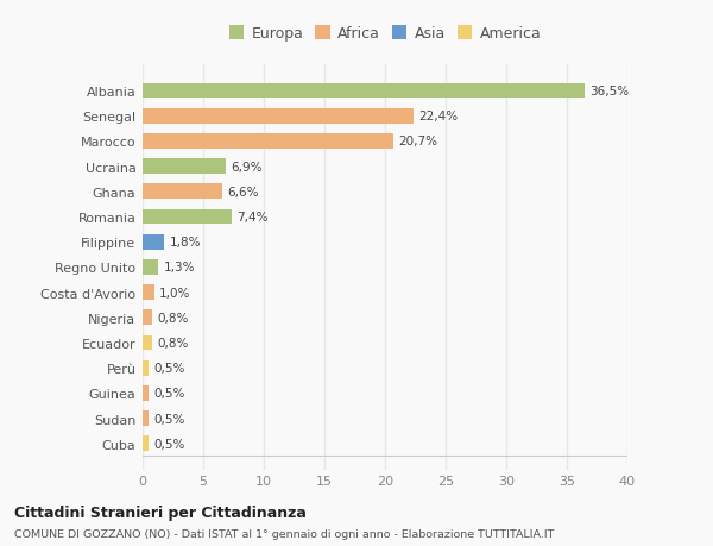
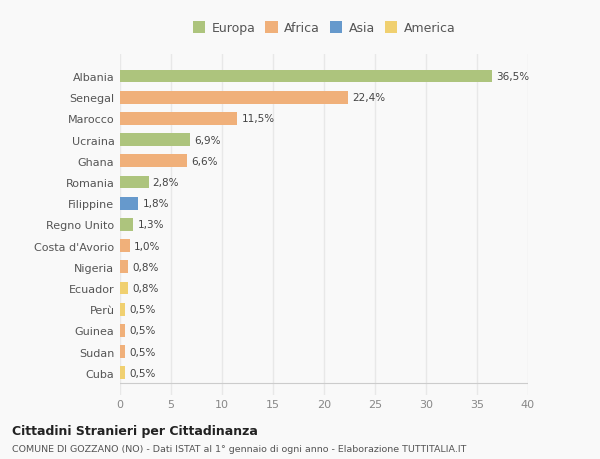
Marocco: 20,7% -> 11,5%
Romania: 7,4% -> 2,8%
